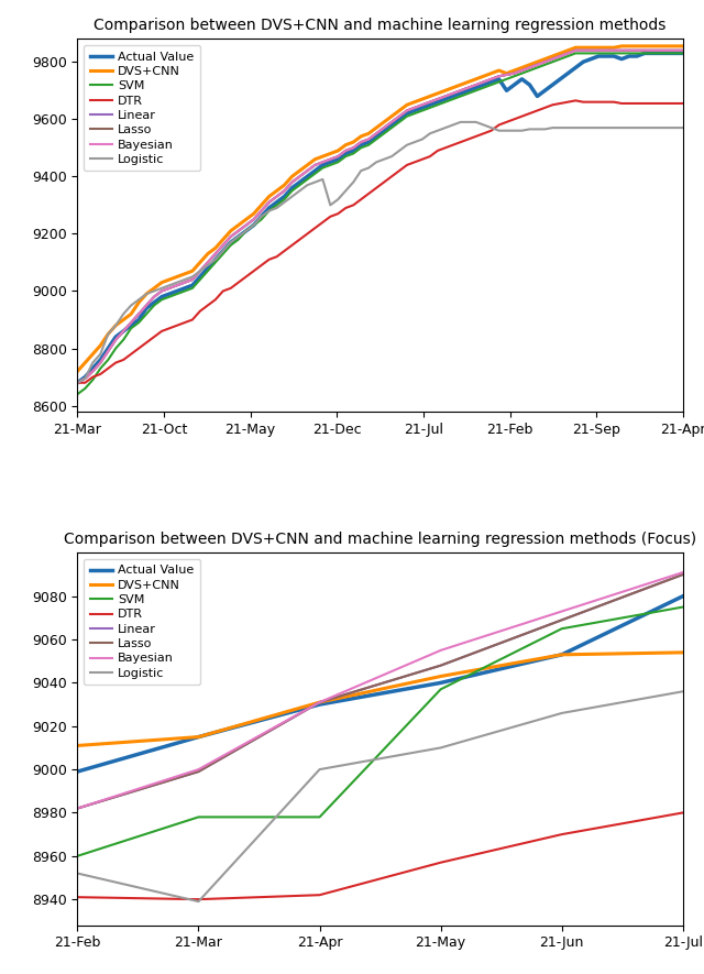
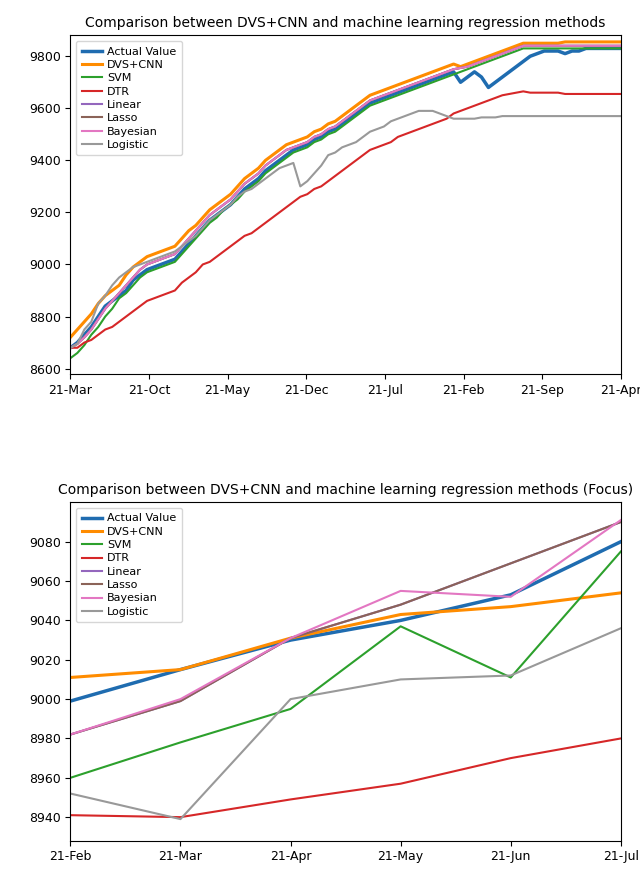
SVM/21-Apr: 8978 -> 8995
DTR/21-Apr: 8942 -> 8949
DVS+CNN/21-Jun: 9053 -> 9047
SVM/21-Jun: 9065 -> 9011
Bayesian/21-Jun: 9073 -> 9052
Logistic/21-Jun: 9026 -> 9012
